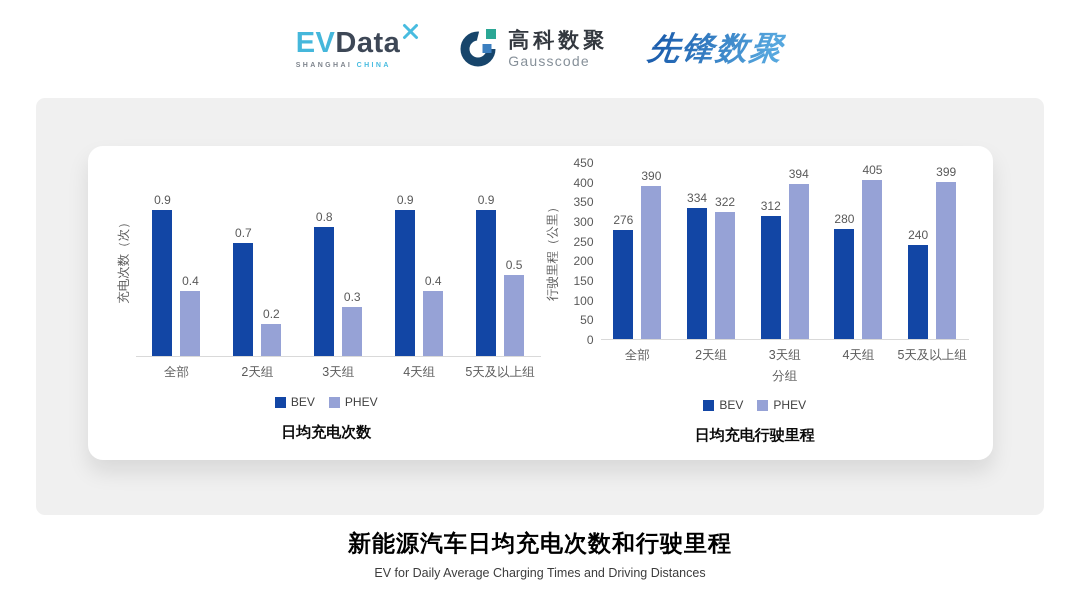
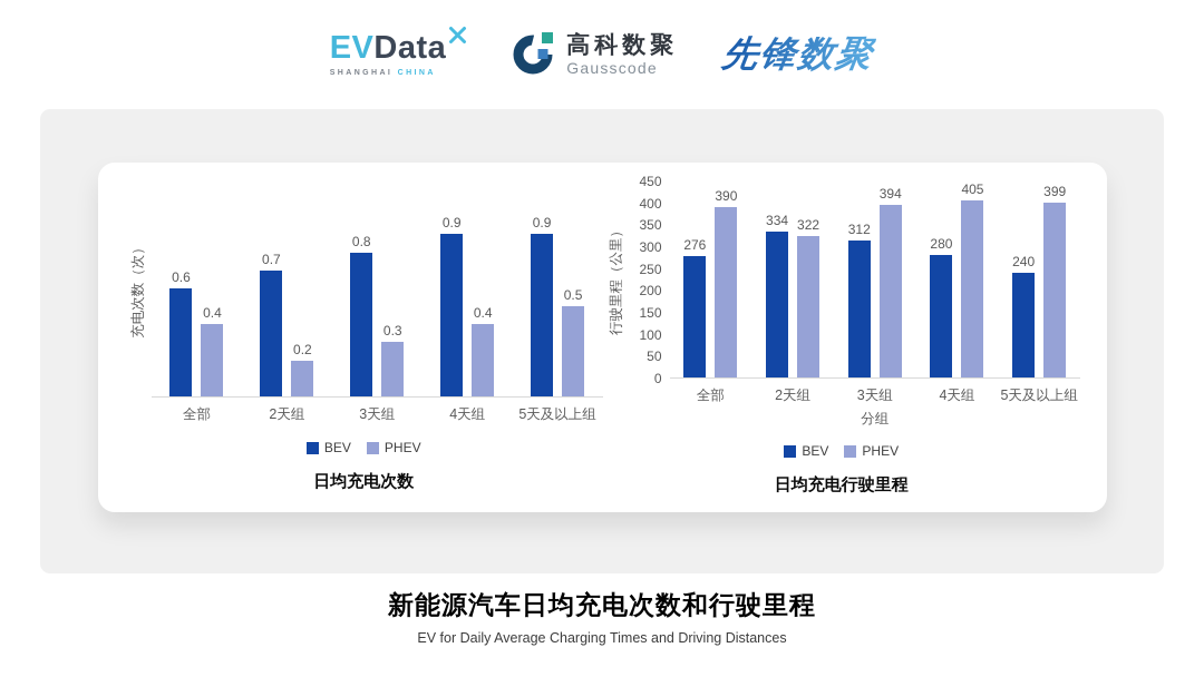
日均充电次数/BEV/全部: 0.9 -> 0.6
